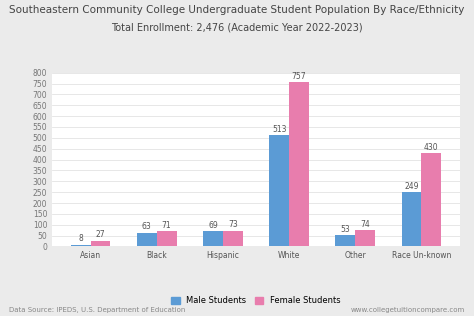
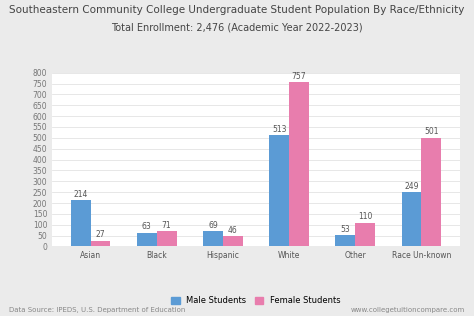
Male Students/Asian: 8 -> 214
Female Students/Hispanic: 73 -> 46
Female Students/Other: 74 -> 110
Female Students/Race Un-known: 430 -> 501
